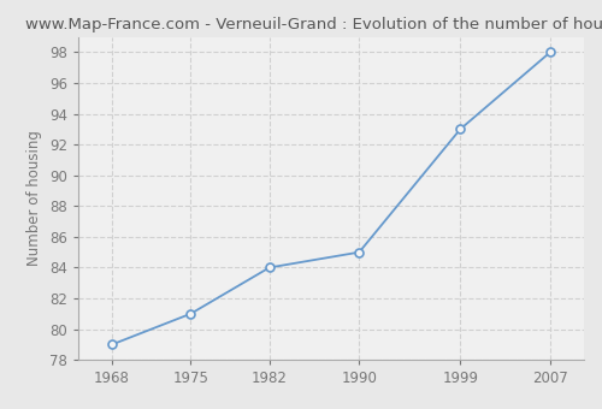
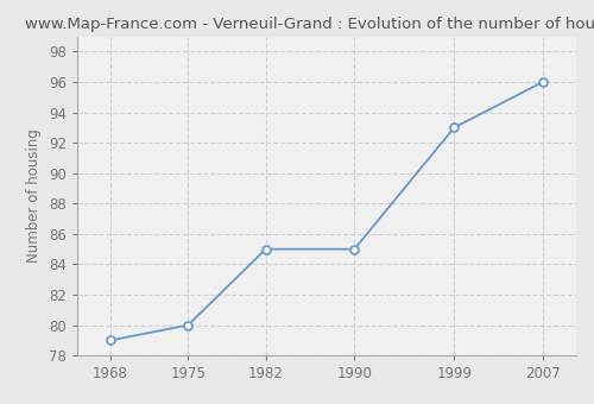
1975: 81 -> 80
1982: 84 -> 85
2007: 98 -> 96
